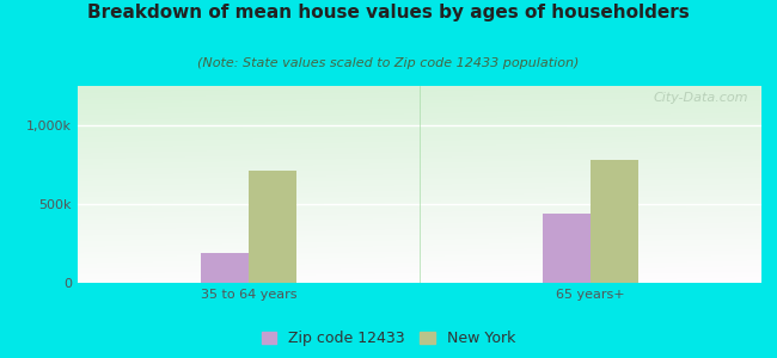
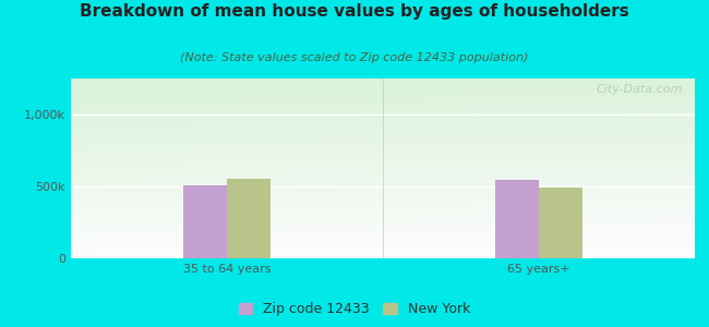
Zip code 12433/35 to 64 years: 190k -> 510k
New York/35 to 64 years: 710k -> 550k
Zip code 12433/65 years+: 440k -> 540k
New York/65 years+: 780k -> 490k
